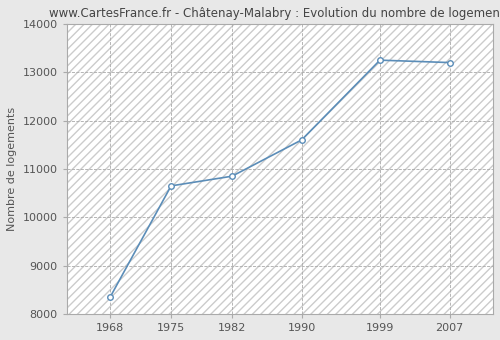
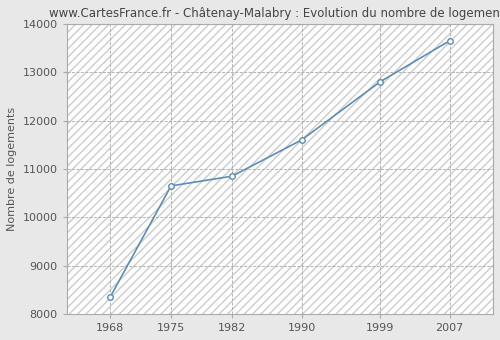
1999: 13250 -> 12800
2007: 13200 -> 13650
